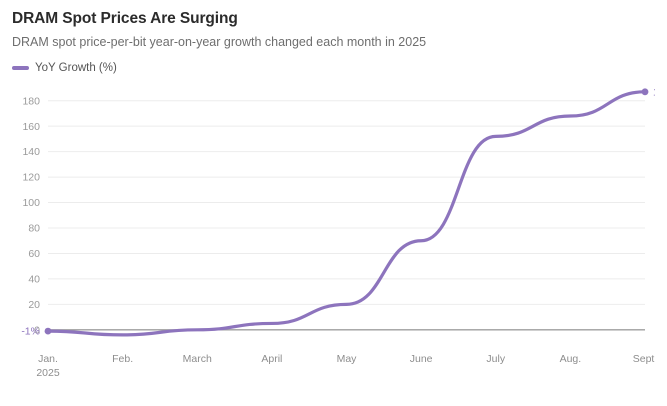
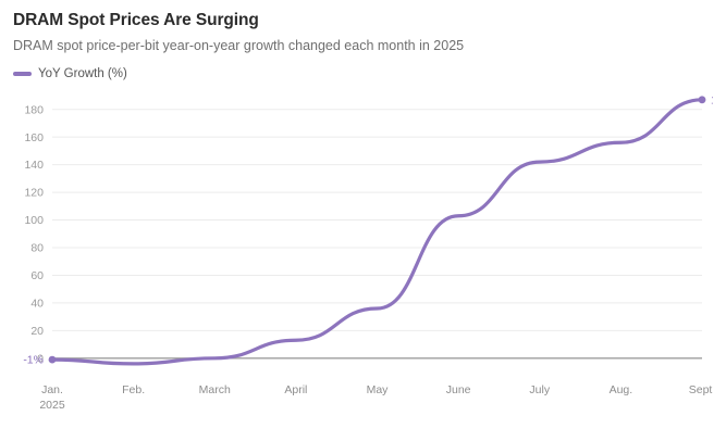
April: 5 -> 13
May: 20 -> 36
June: 70 -> 103
July: 152 -> 142
Aug.: 168 -> 156
